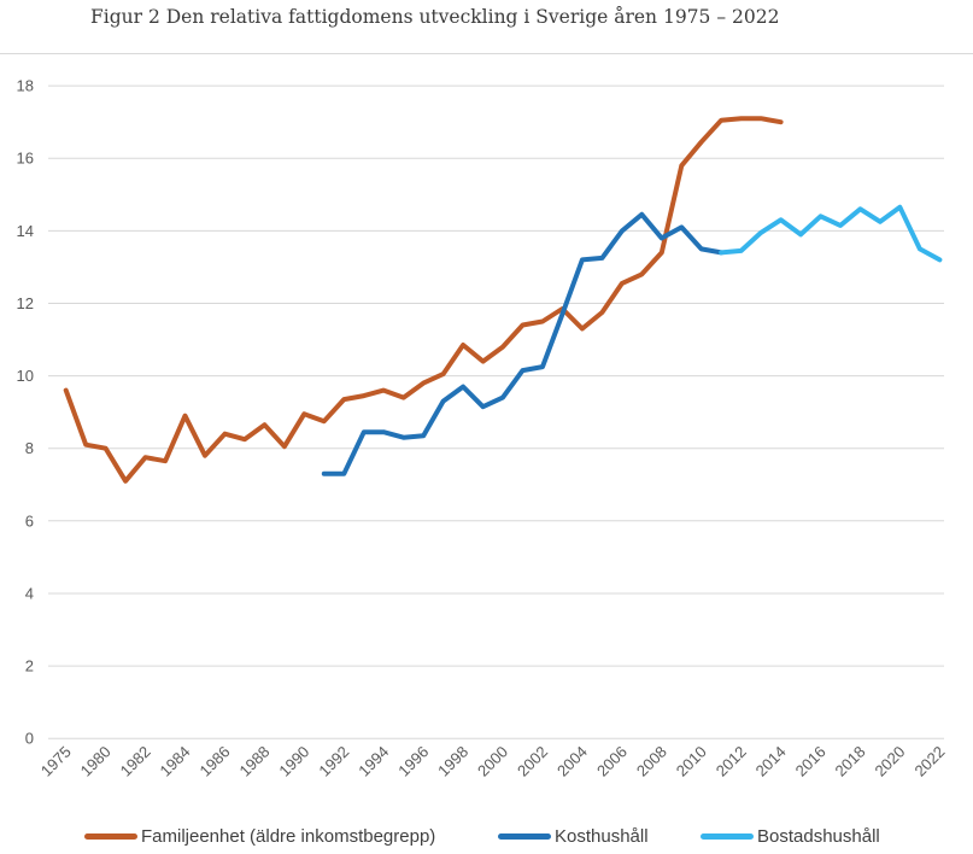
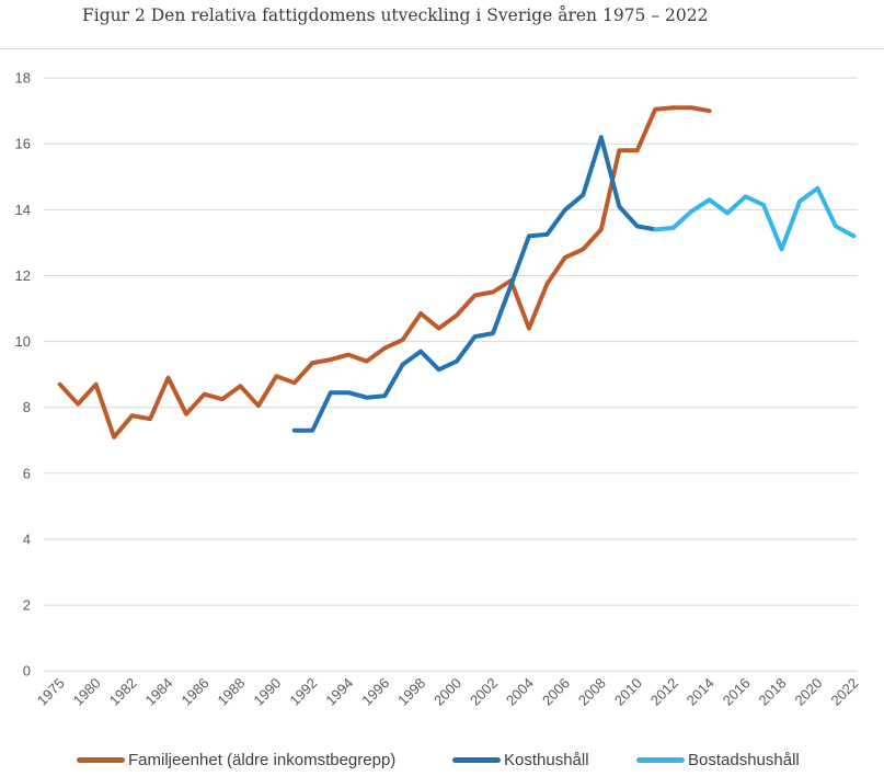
Familjeenhet (äldre inkomstbegrepp)/1975: 9.6 -> 8.7
Familjeenhet (äldre inkomstbegrepp)/1980: 8.0 -> 8.7
Familjeenhet (äldre inkomstbegrepp)/2004: 11.3 -> 10.4
Kosthushåll/2008: 13.8 -> 16.2
Familjeenhet (äldre inkomstbegrepp)/2010: 16.4 -> 15.8
Bostadshushåll/2018: 14.6 -> 12.8
